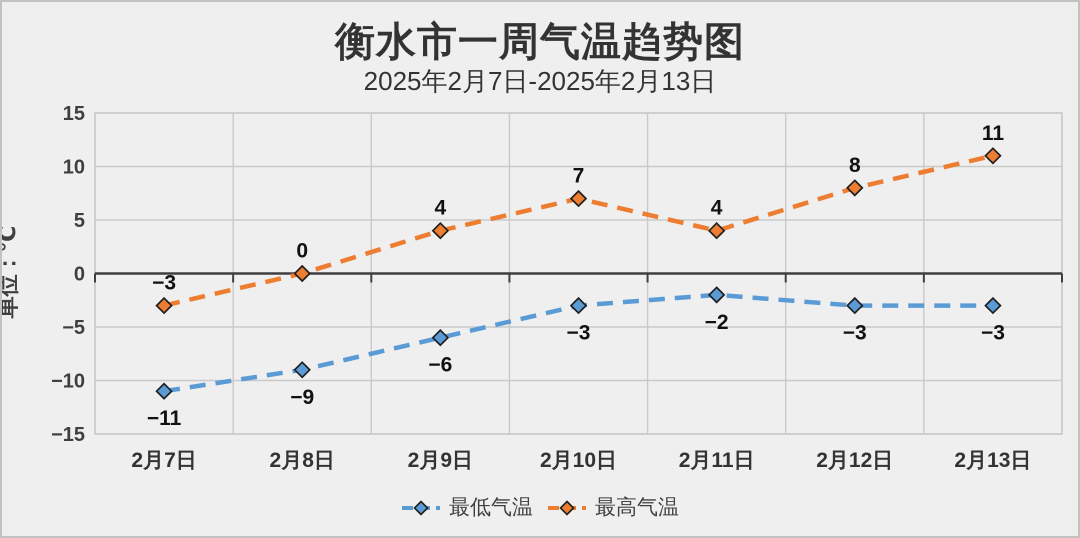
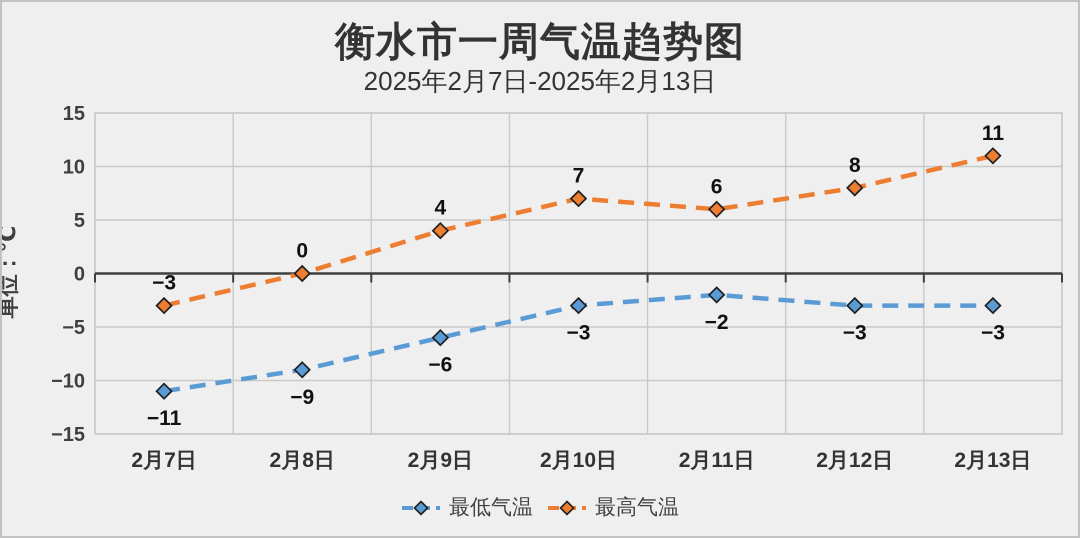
最高气温/2月11日: 4 -> 6
